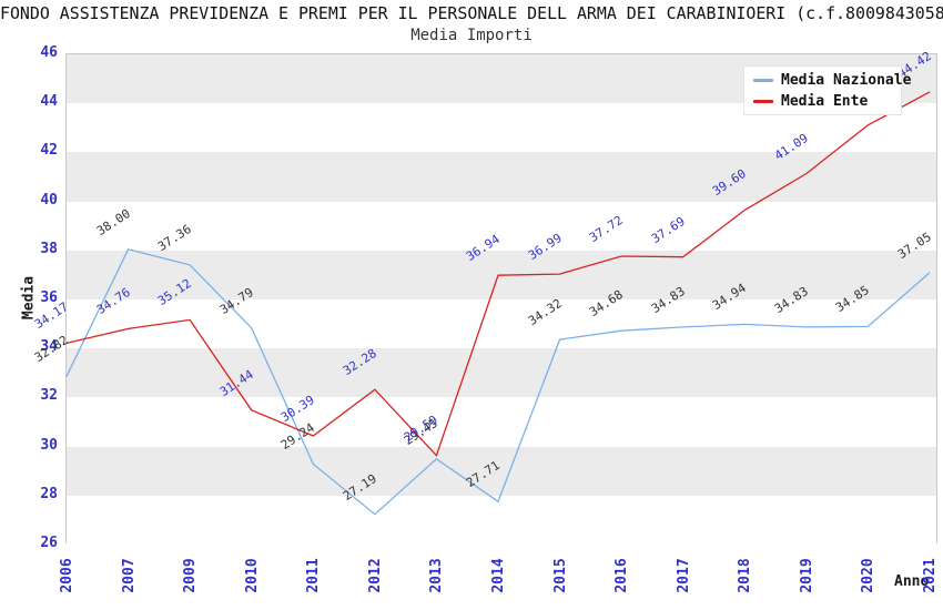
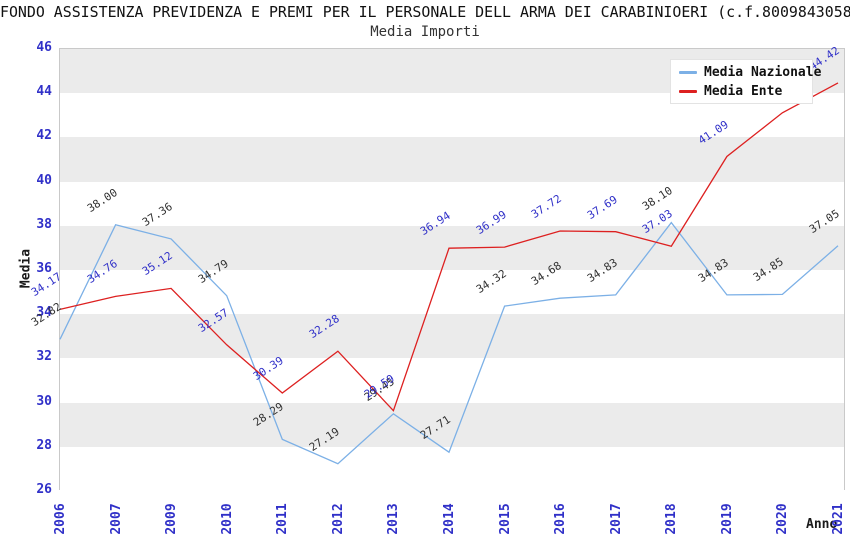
Media Ente/2010: 31.44 -> 32.57
Media Nazionale/2011: 29.24 -> 28.29
Media Nazionale/2018: 34.94 -> 38.10
Media Ente/2018: 39.60 -> 37.03
